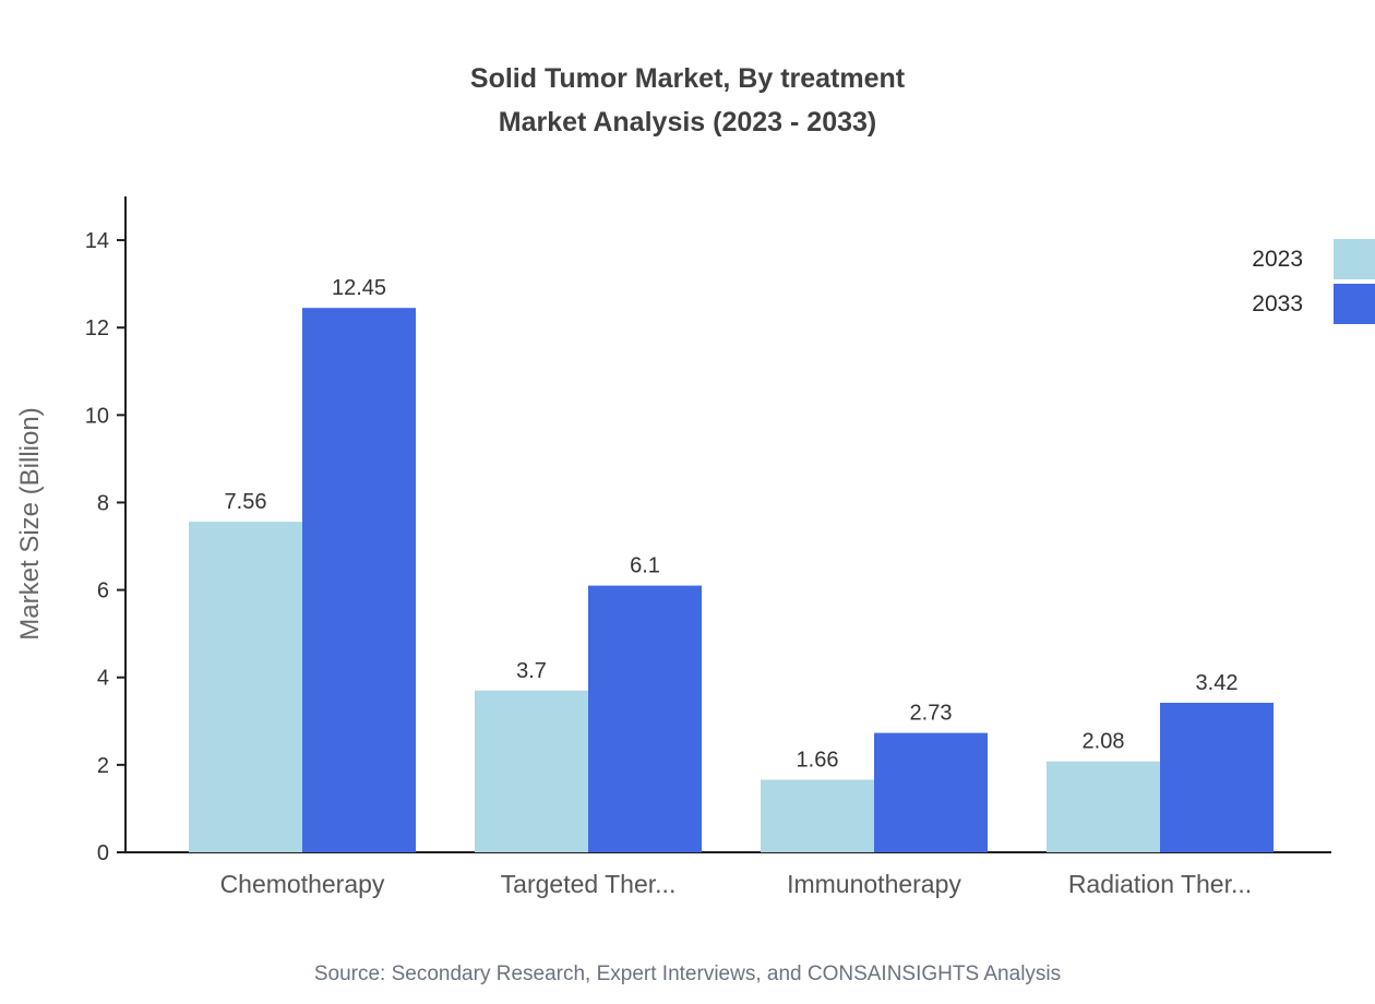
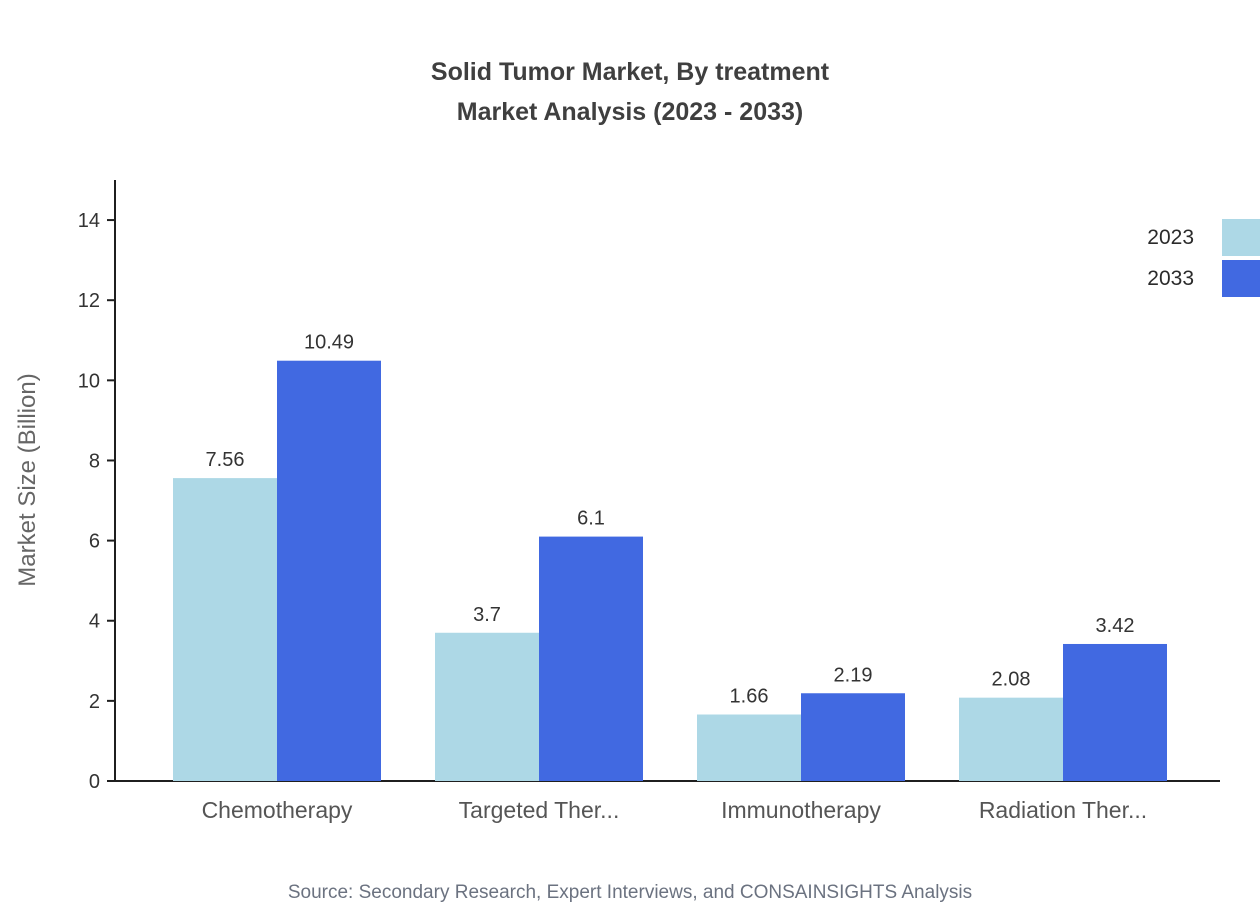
2033/Chemotherapy: 12.45 -> 10.49
2033/Immunotherapy: 2.73 -> 2.19
